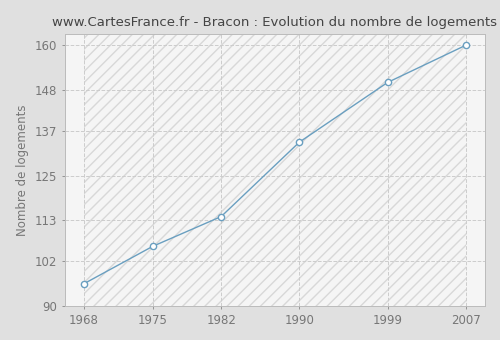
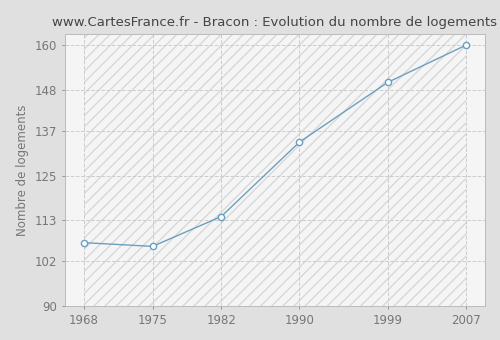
1968: 96 -> 107
